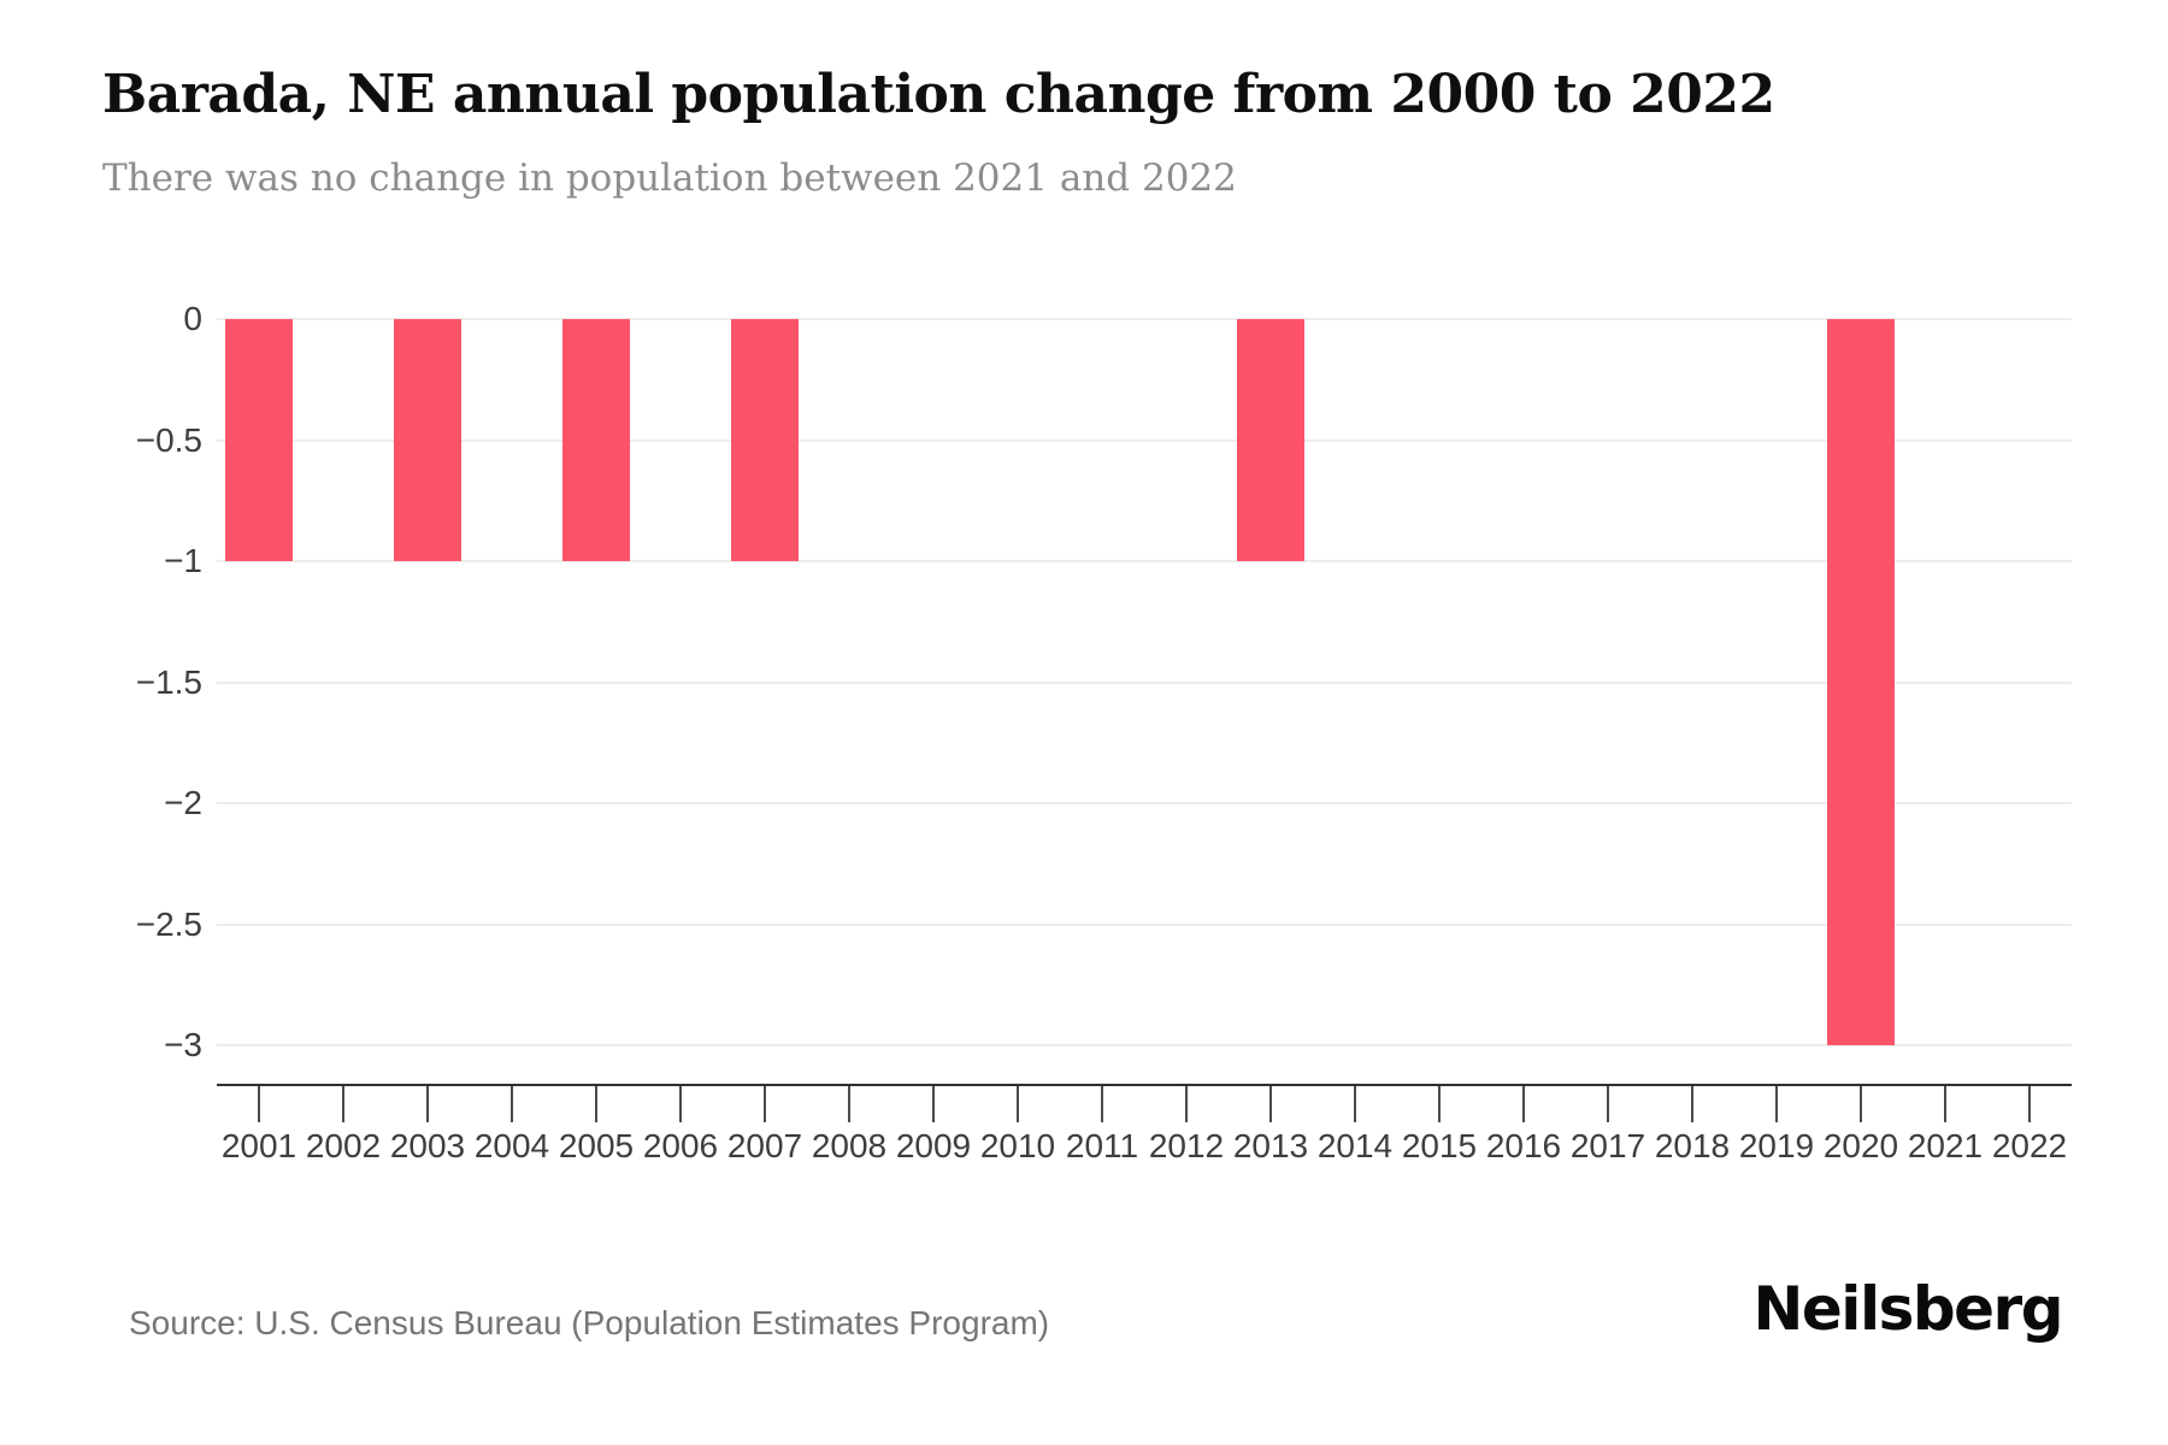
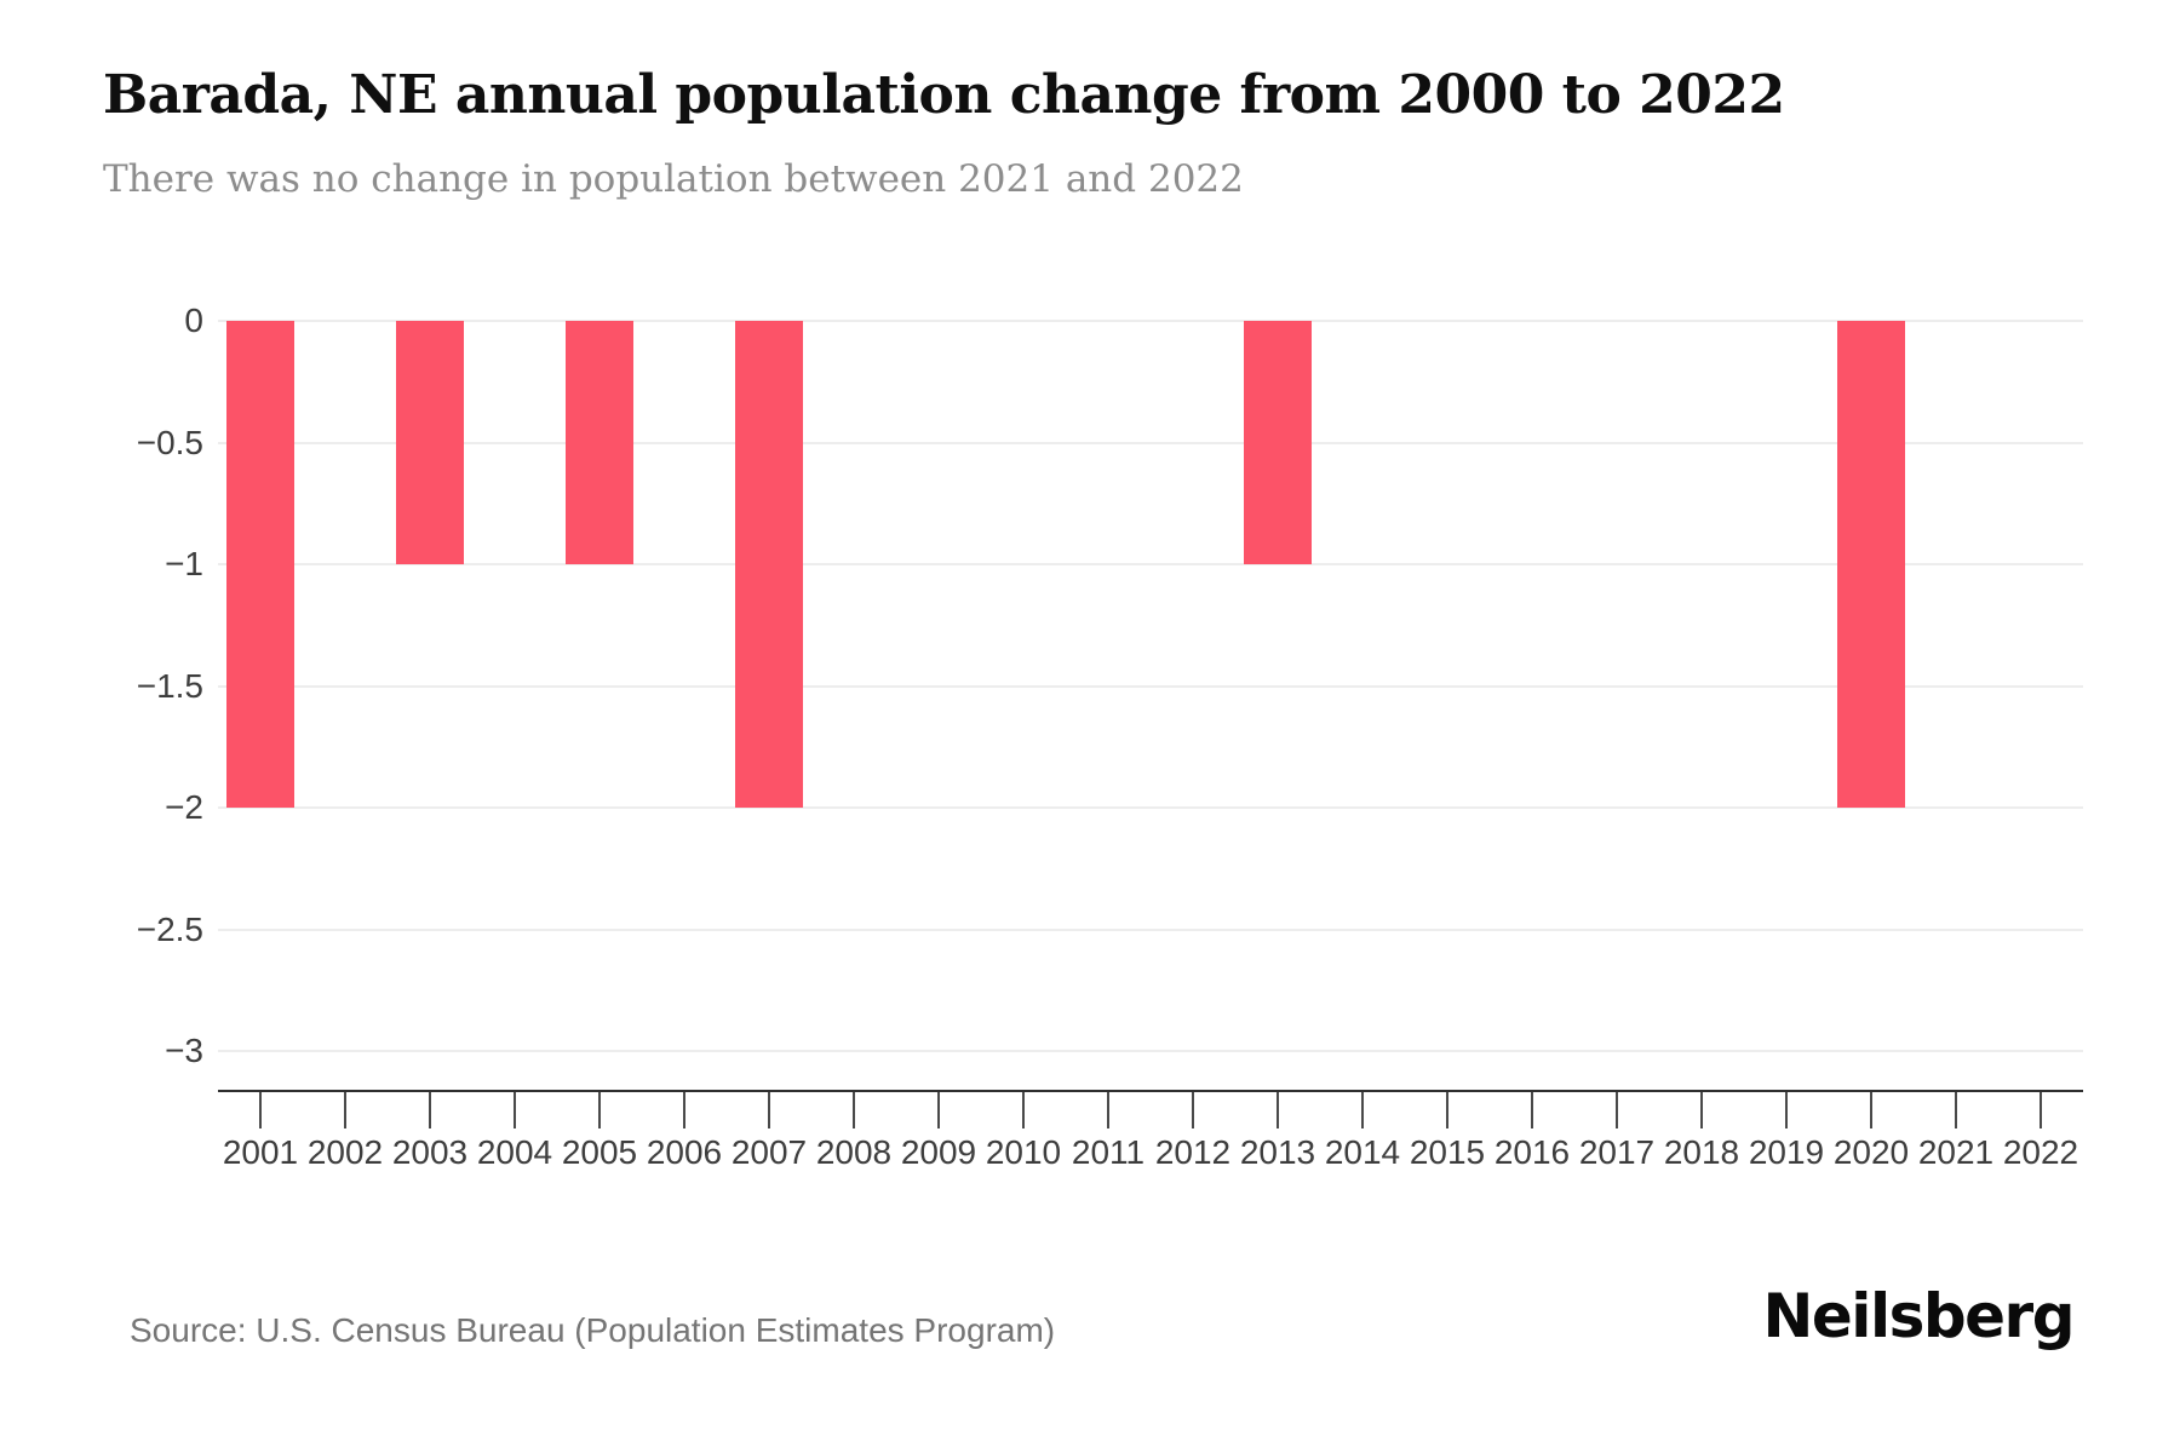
2001: -1 -> -2
2007: -1 -> -2
2020: -3 -> -2
